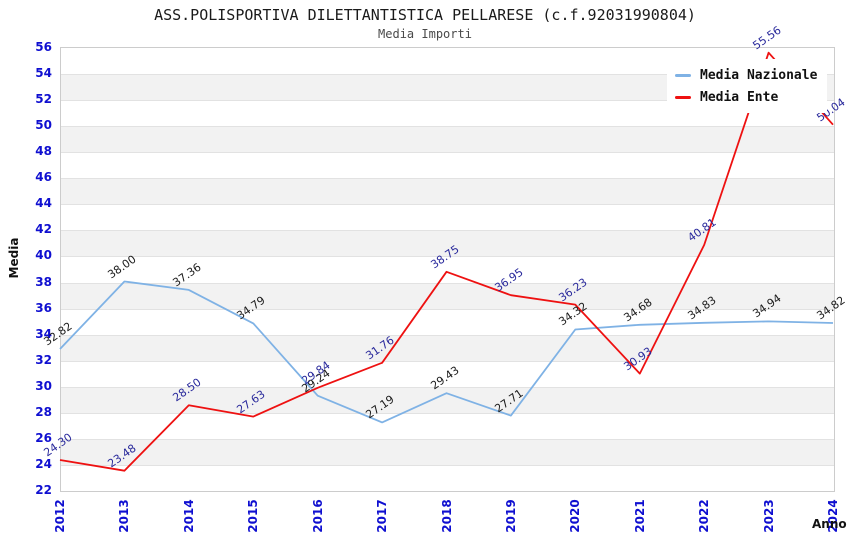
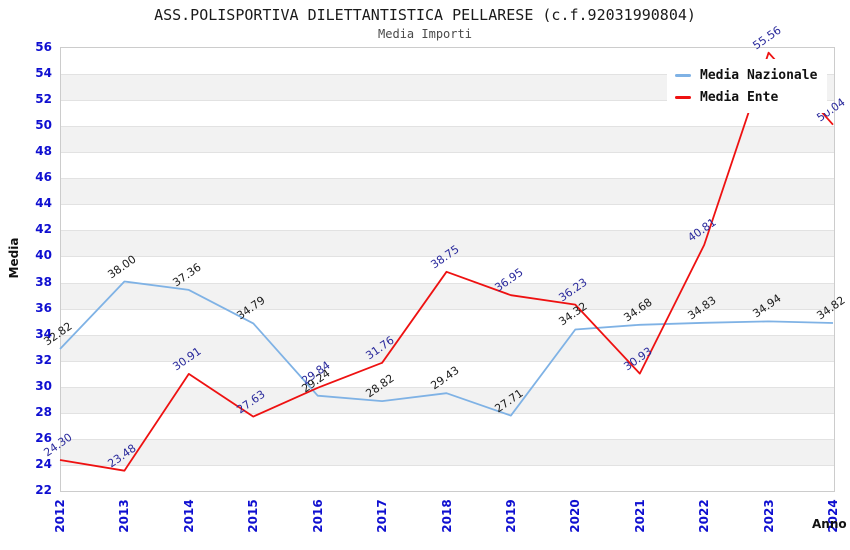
Media Ente/2014: 28.50 -> 30.91
Media Nazionale/2017: 27.19 -> 28.82
